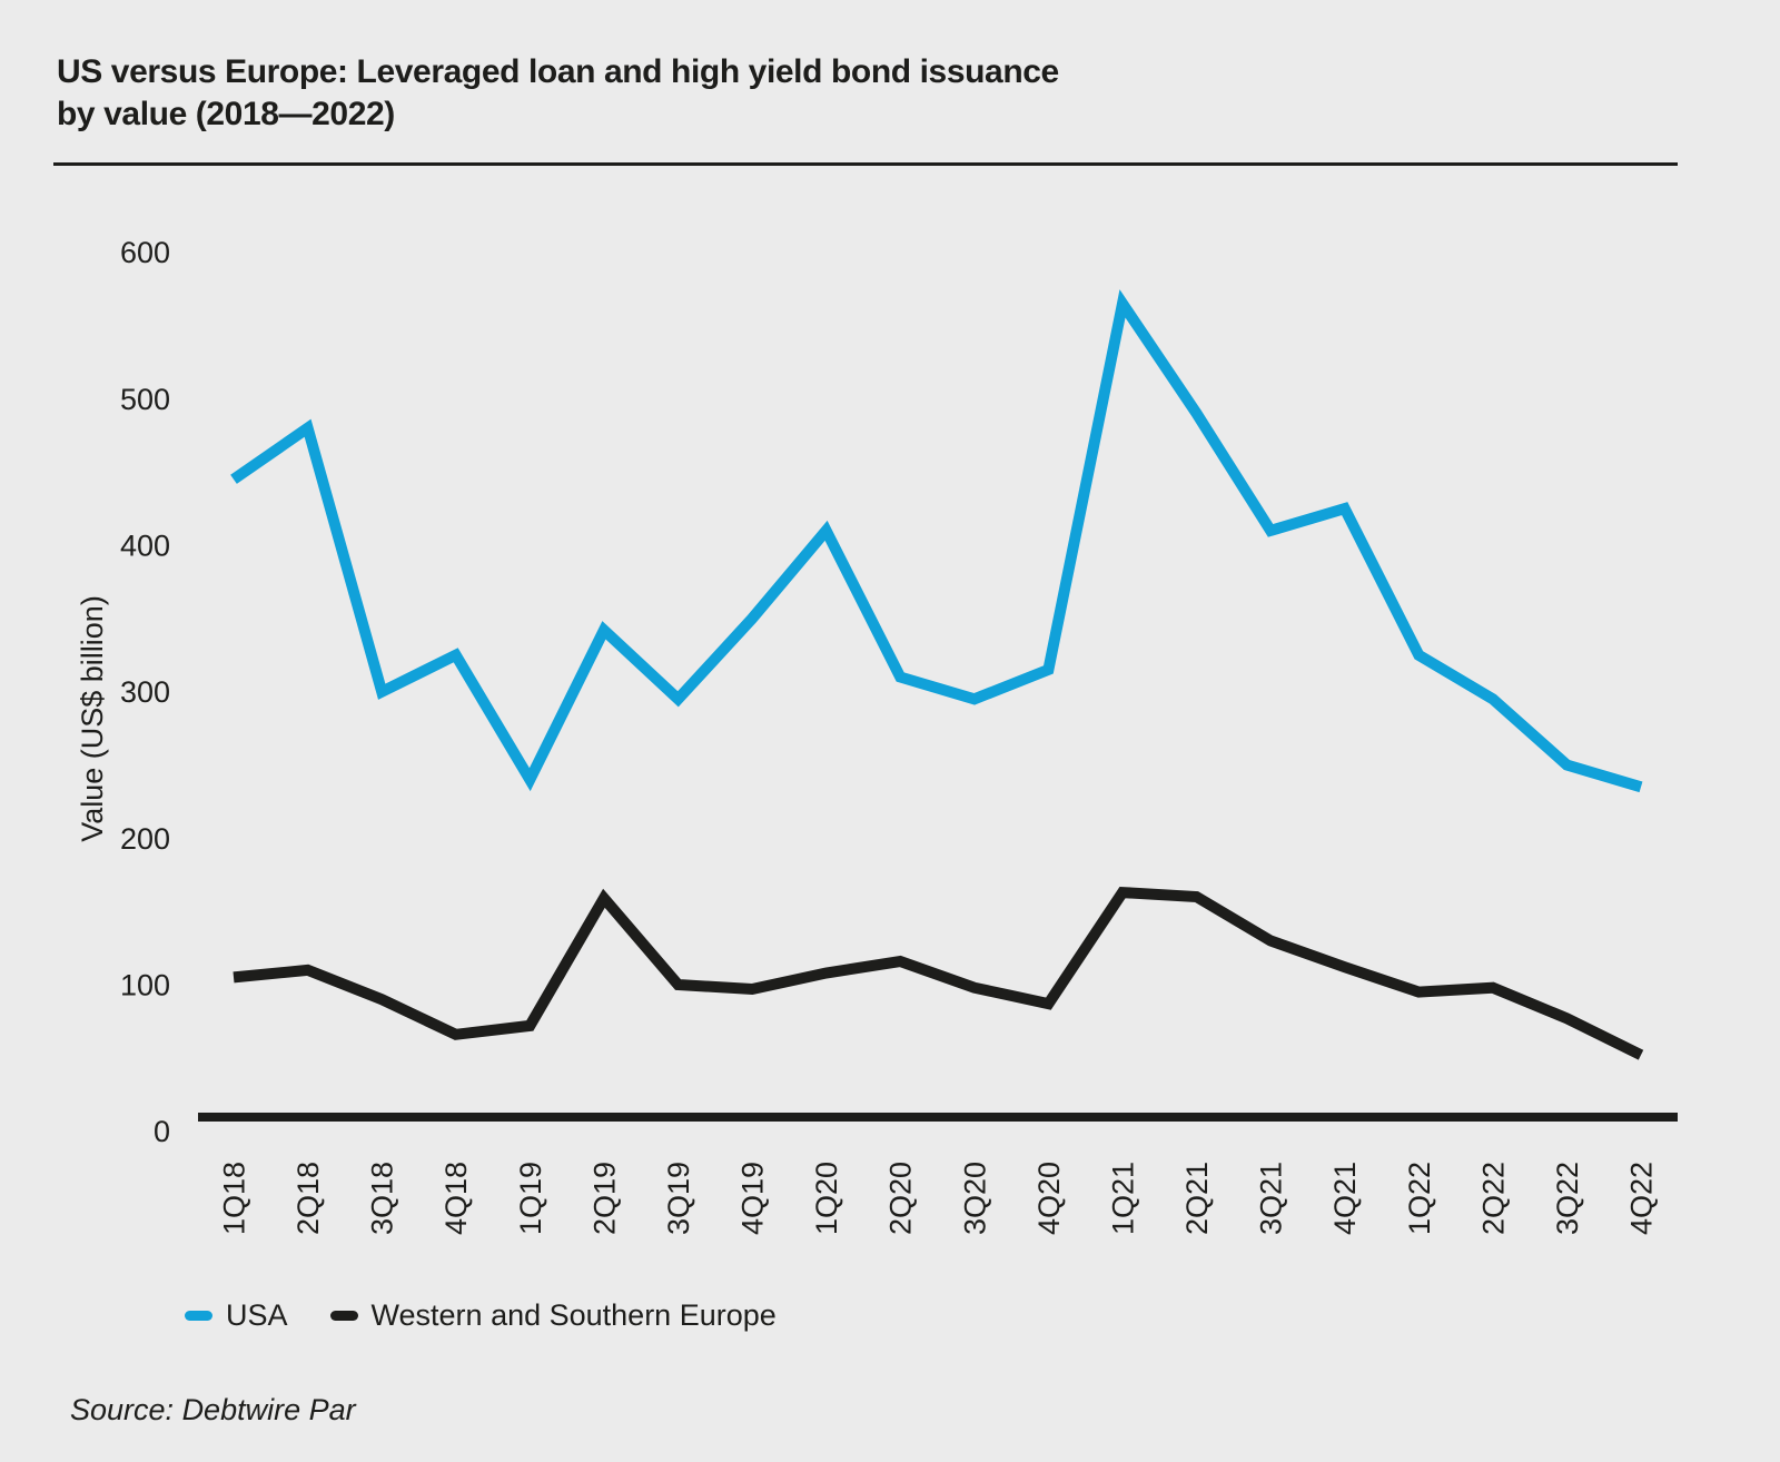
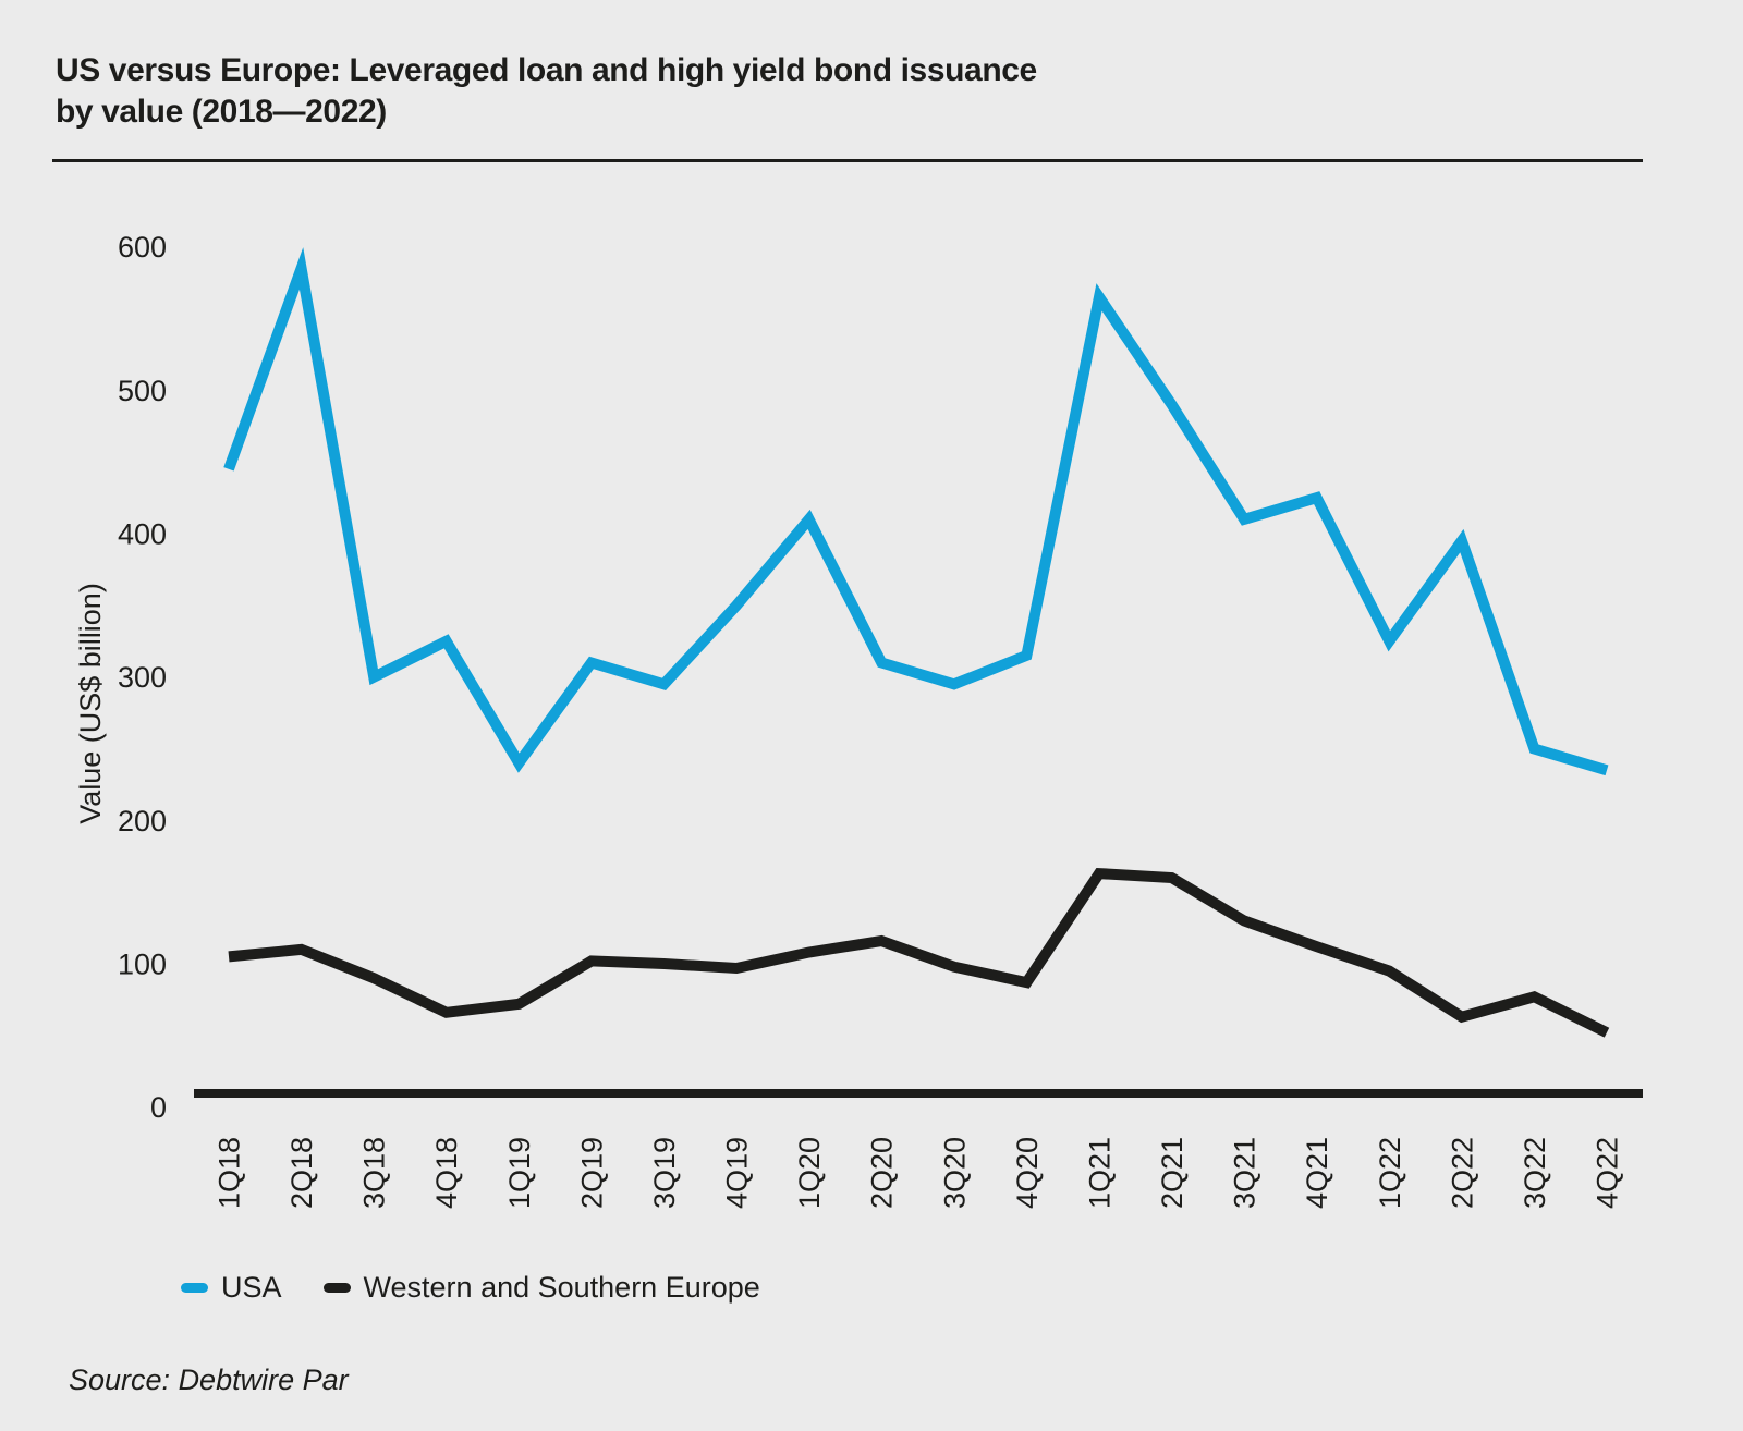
USA/2Q18: 480 -> 585
USA/2Q19: 342 -> 310
Western and Southern Europe/2Q19: 159 -> 102
USA/2Q22: 295 -> 395
Western and Southern Europe/2Q22: 98 -> 63
